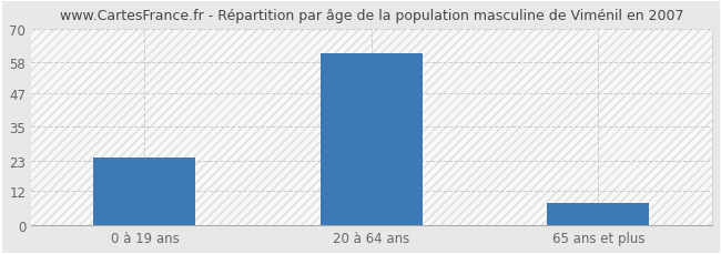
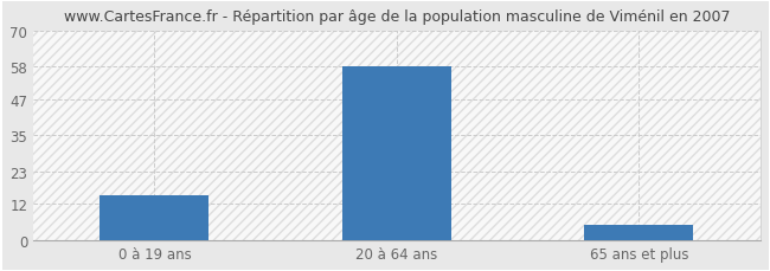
0 à 19 ans: 24 -> 15
20 à 64 ans: 61 -> 58
65 ans et plus: 8 -> 5
